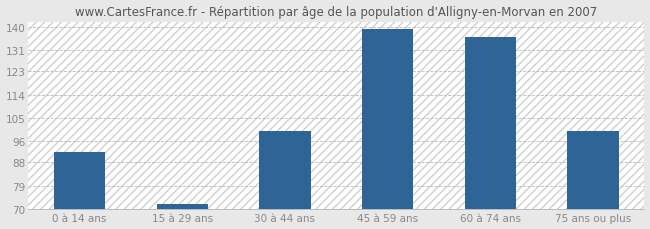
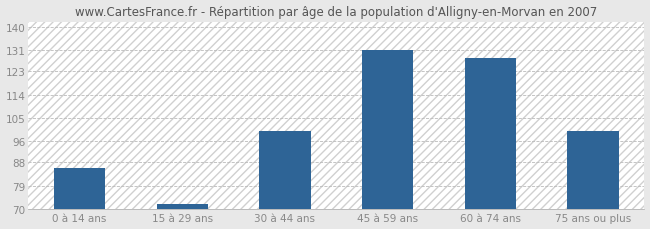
0 à 14 ans: 92 -> 86
45 à 59 ans: 139 -> 131
60 à 74 ans: 136 -> 128
